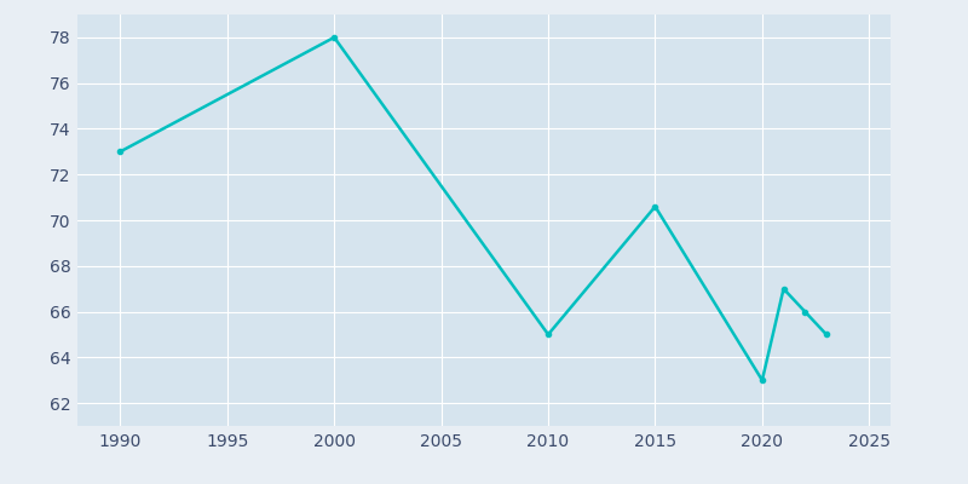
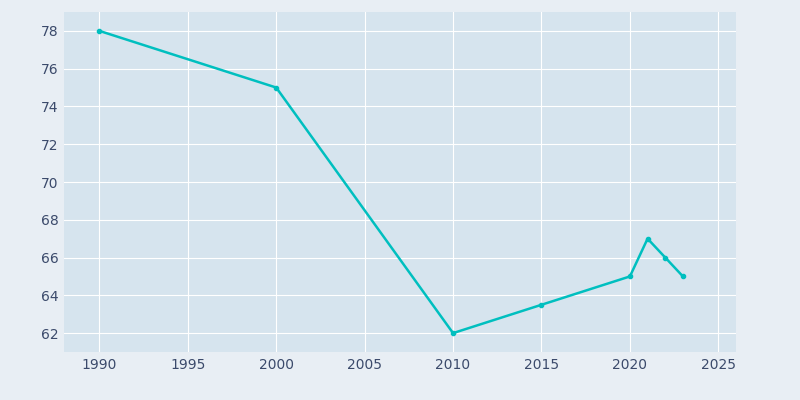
1990: 73.0 -> 78.0
2000: 78.0 -> 75.0
2010: 65.0 -> 62.0
2015: 70.6 -> 63.5
2020: 63.0 -> 65.0
